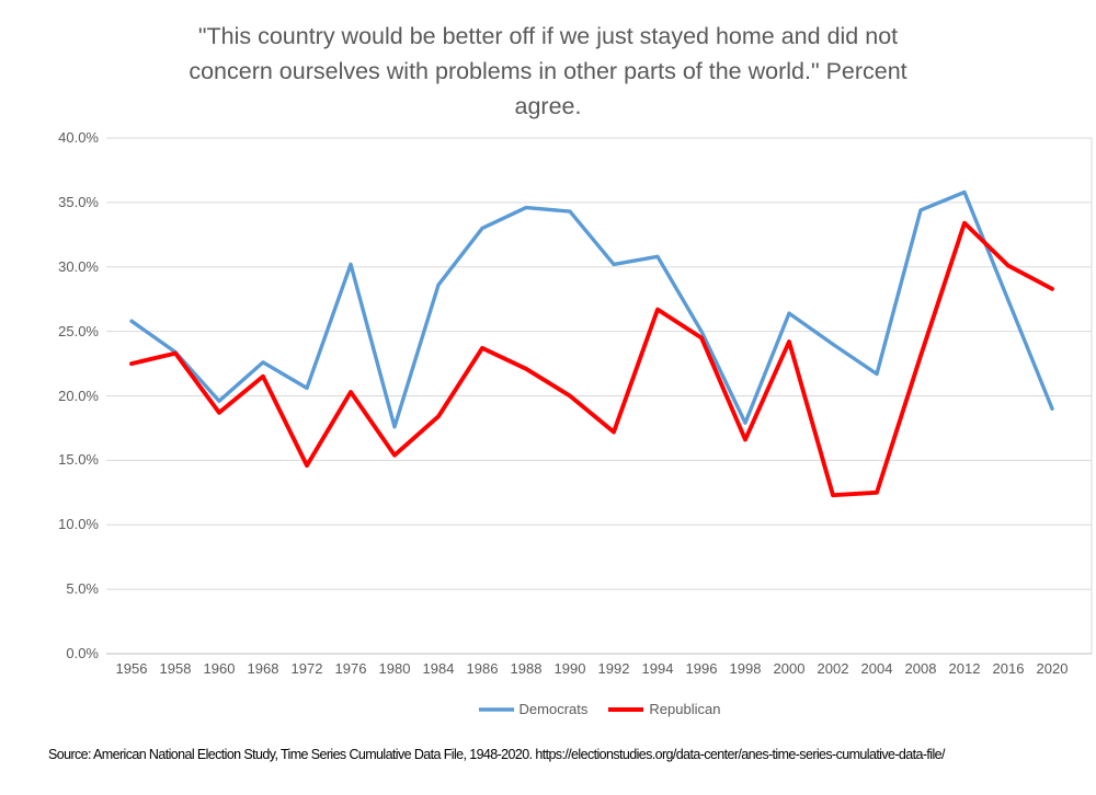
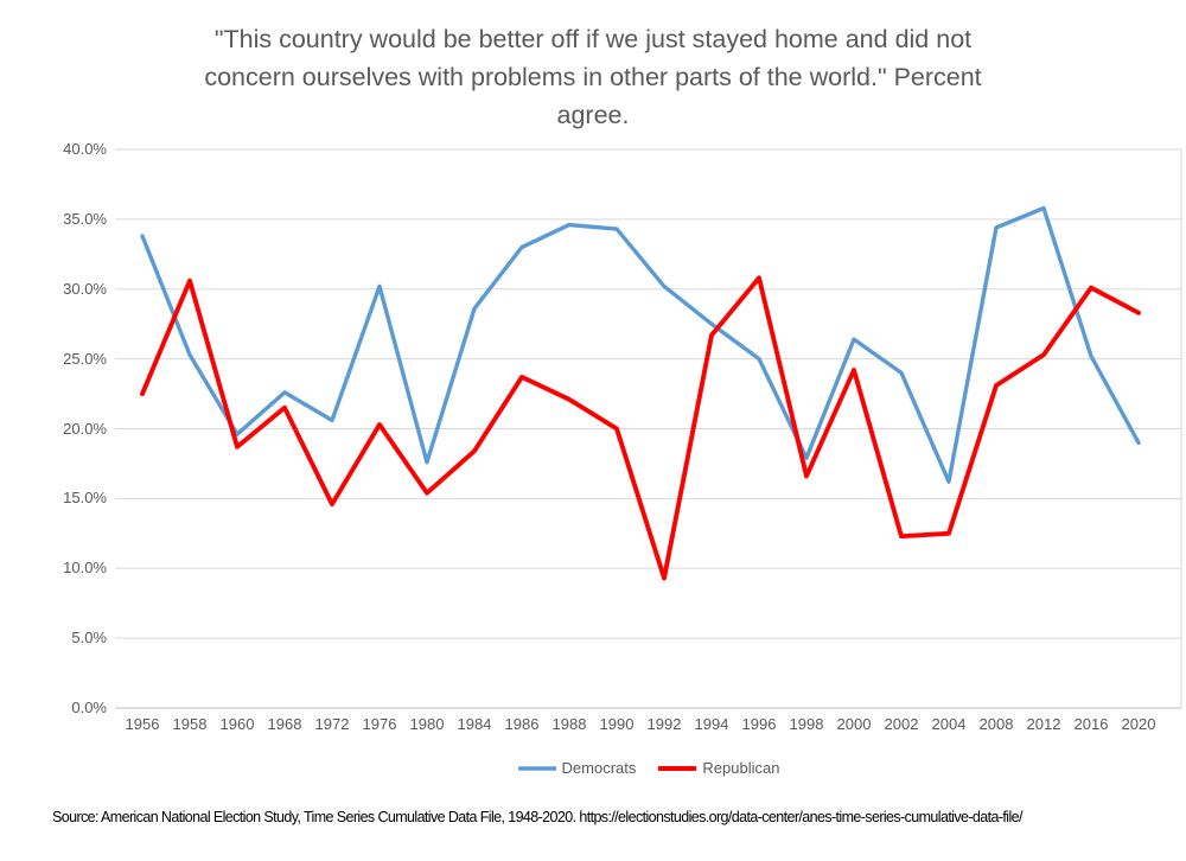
Democrats/1956: 25.8% -> 33.8%
Democrats/1958: 23.4% -> 25.3%
Republican/1958: 23.3% -> 30.6%
Republican/1992: 17.2% -> 9.3%
Democrats/1994: 30.8% -> 27.5%
Republican/1996: 24.5% -> 30.8%
Democrats/2004: 21.7% -> 16.2%
Republican/2012: 33.4% -> 25.3%
Democrats/2016: 27.4% -> 25.2%
